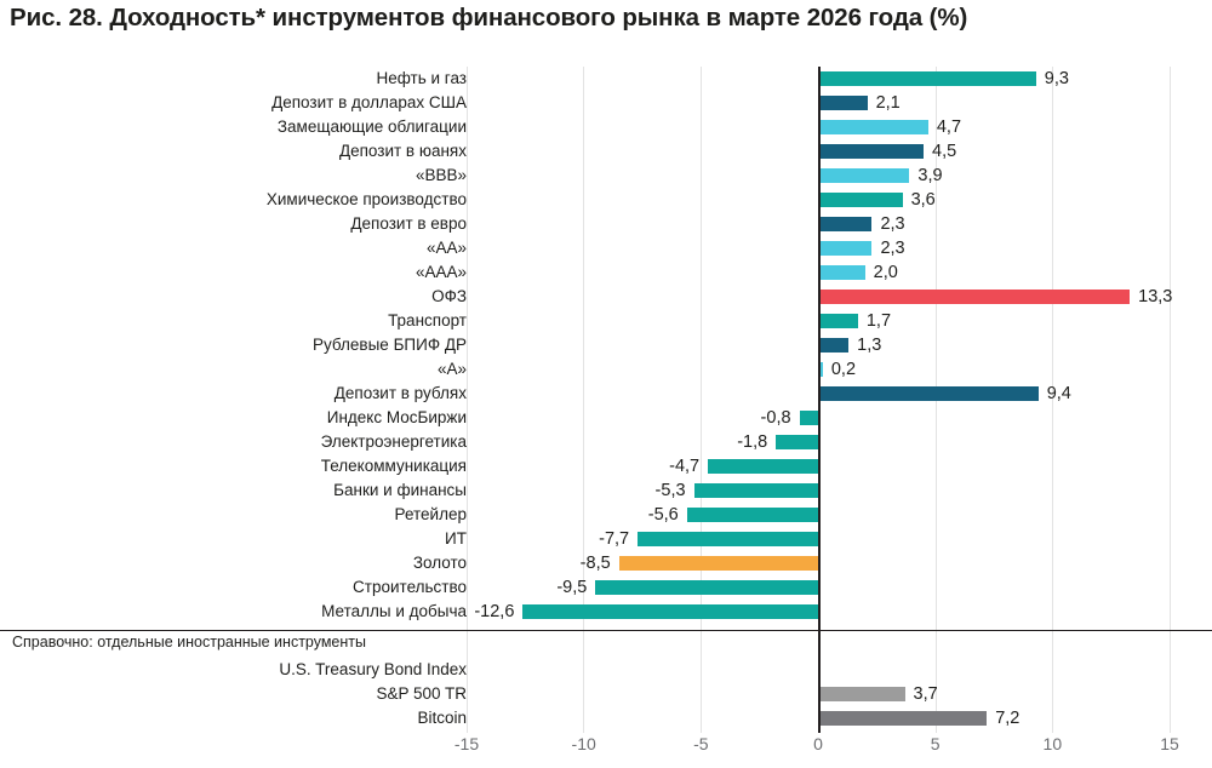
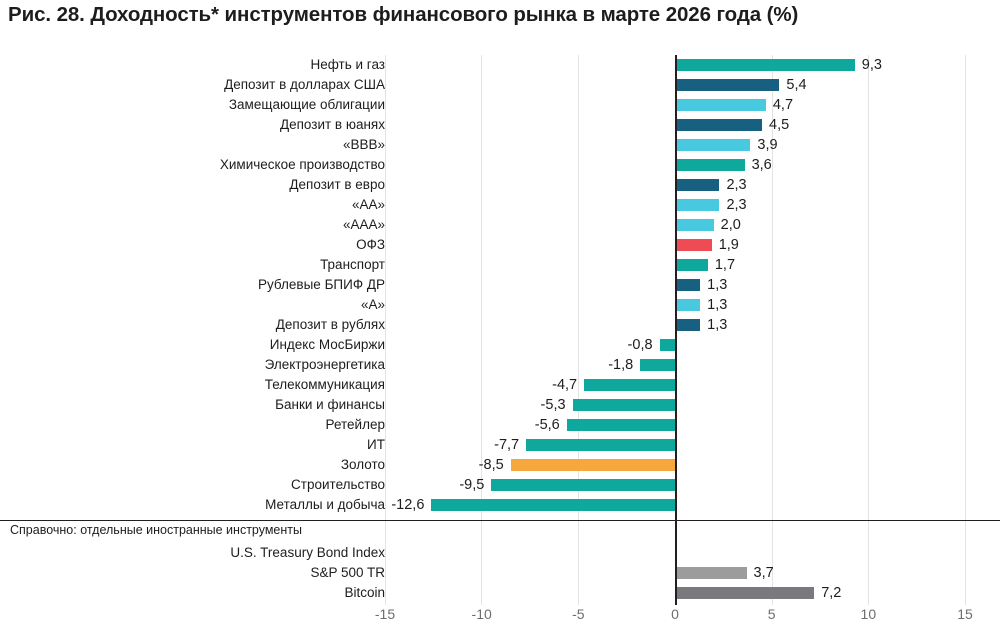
Депозит в долларах США: 2,1 -> 5,4
ОФЗ: 13,3 -> 1,9
«А»: 0,2 -> 1,3
Депозит в рублях: 9,4 -> 1,3
